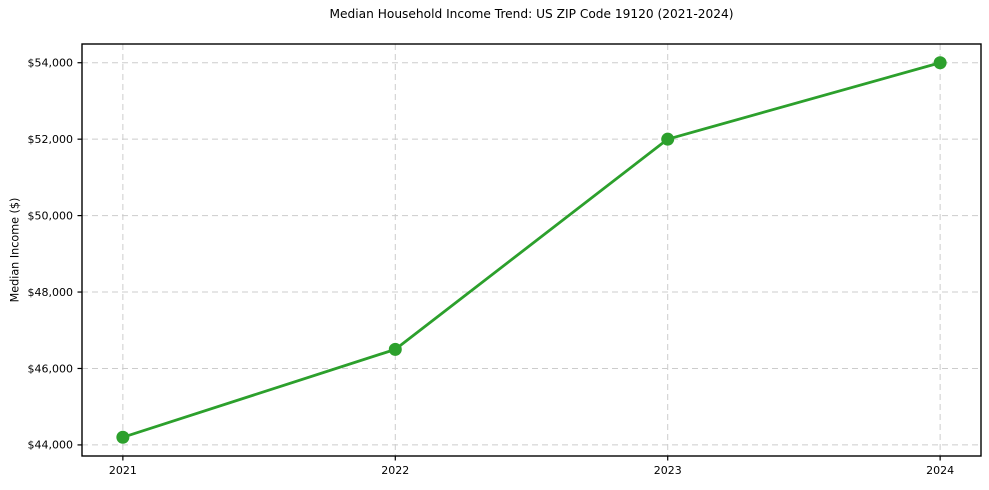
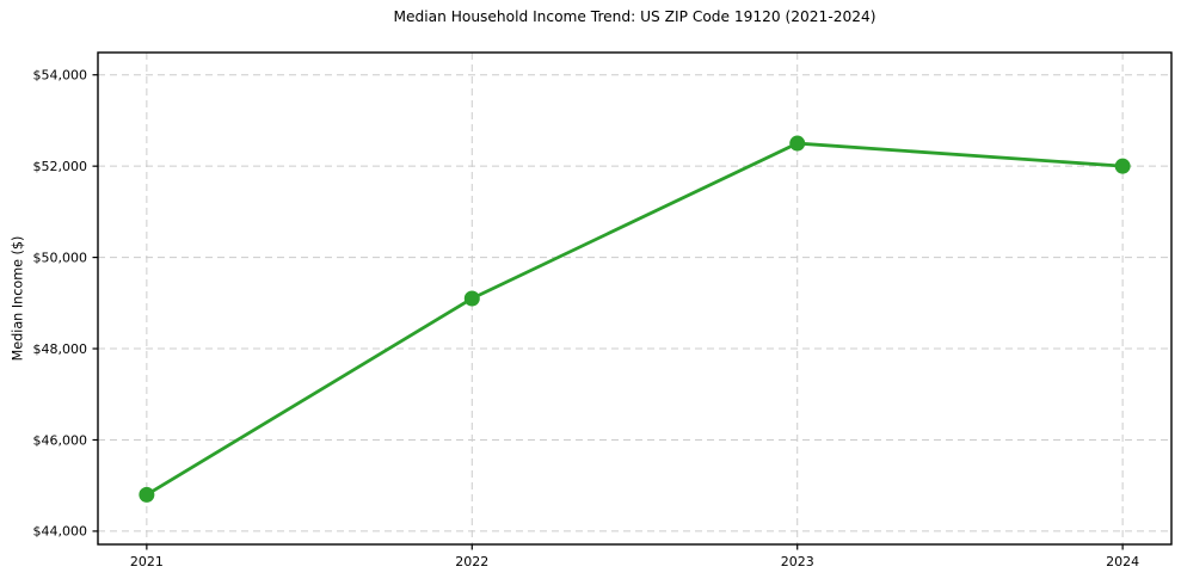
2021: $44200 -> $44800
2022: $46500 -> $49100
2023: $52000 -> $52500
2024: $54000 -> $52000
